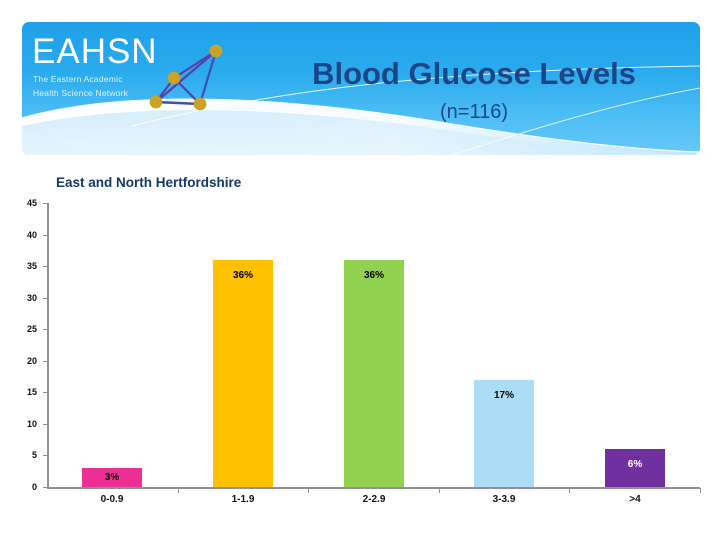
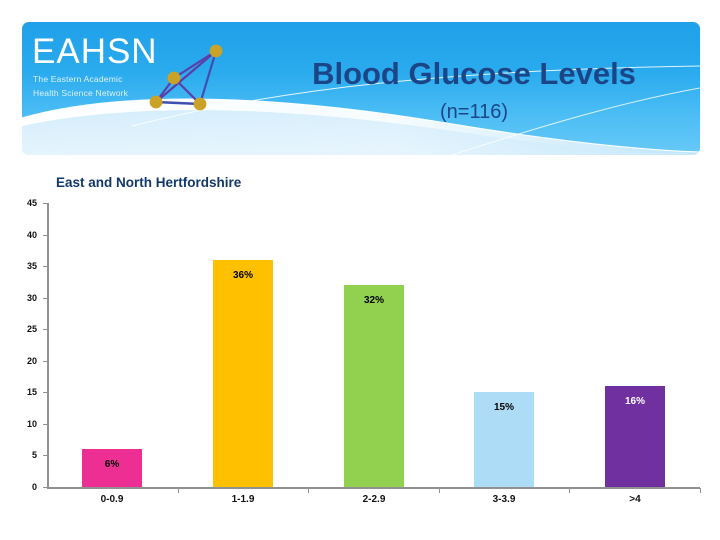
0-0.9: 3% -> 6%
2-2.9: 36% -> 32%
3-3.9: 17% -> 15%
>4: 6% -> 16%
